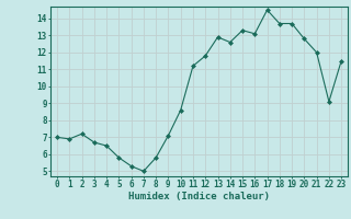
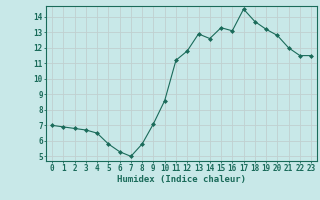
2: 7.2 -> 6.8
19: 13.7 -> 13.2
22: 9.1 -> 11.5
